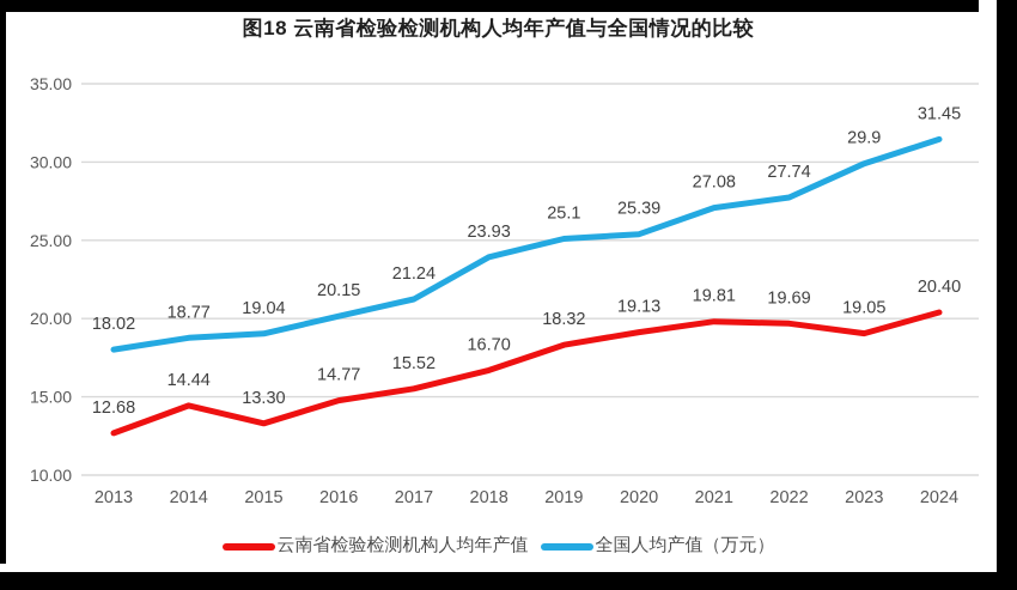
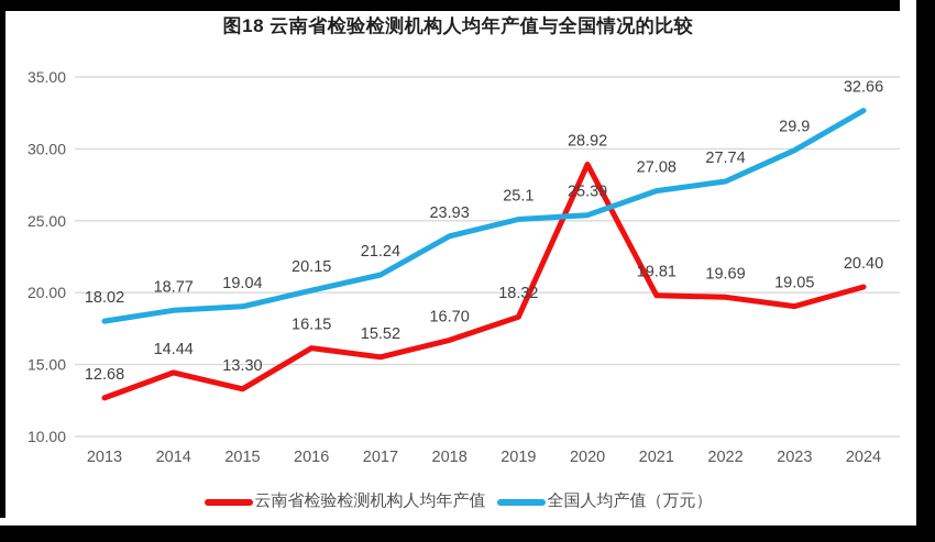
云南省检验检测机构人均年产值/2016: 14.77 -> 16.15
云南省检验检测机构人均年产值/2020: 19.13 -> 28.92
全国人均产值（万元）/2024: 31.45 -> 32.66
